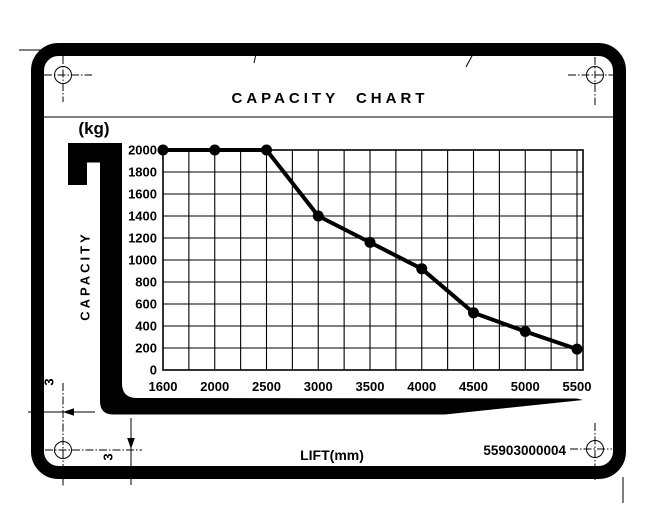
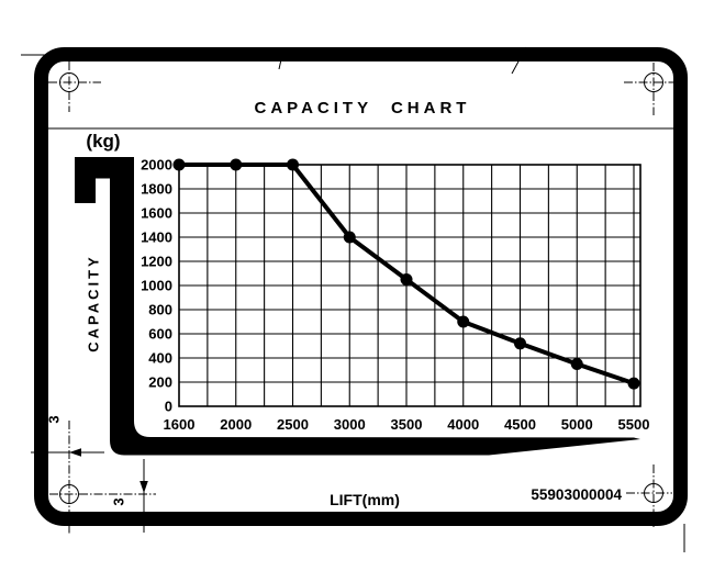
3500: 1160 -> 1050
4000: 920 -> 700
